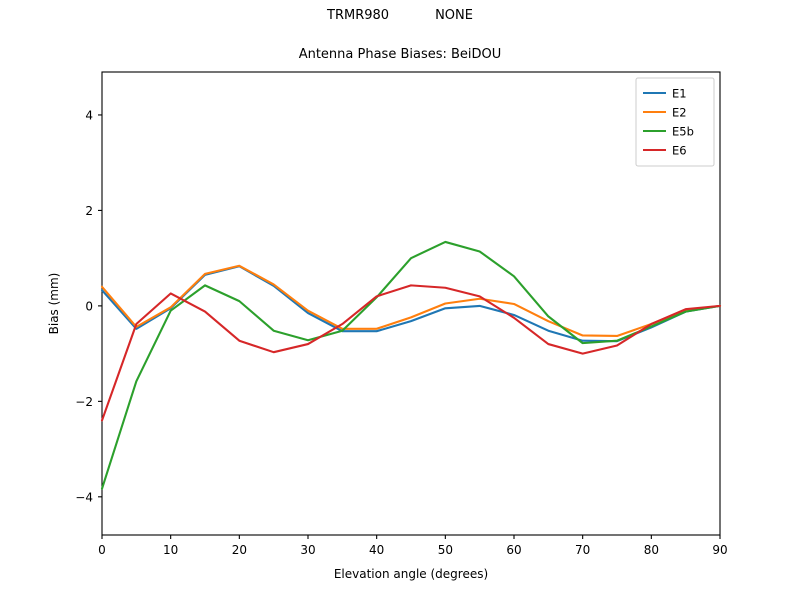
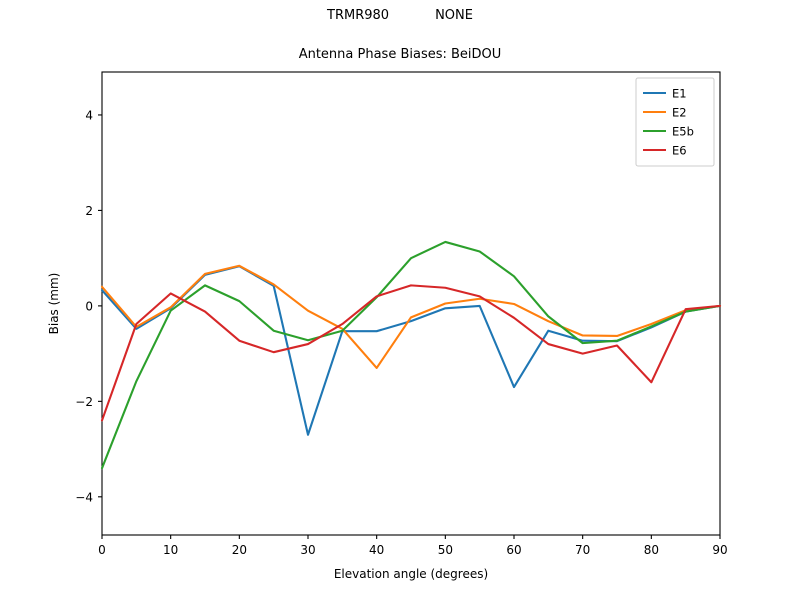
E5b/0: -3.8 -> -3.4
E1/30: -0.1 -> -2.7
E2/40: -0.5 -> -1.3
E1/60: -0.2 -> -1.7
E6/80: -0.4 -> -1.6
